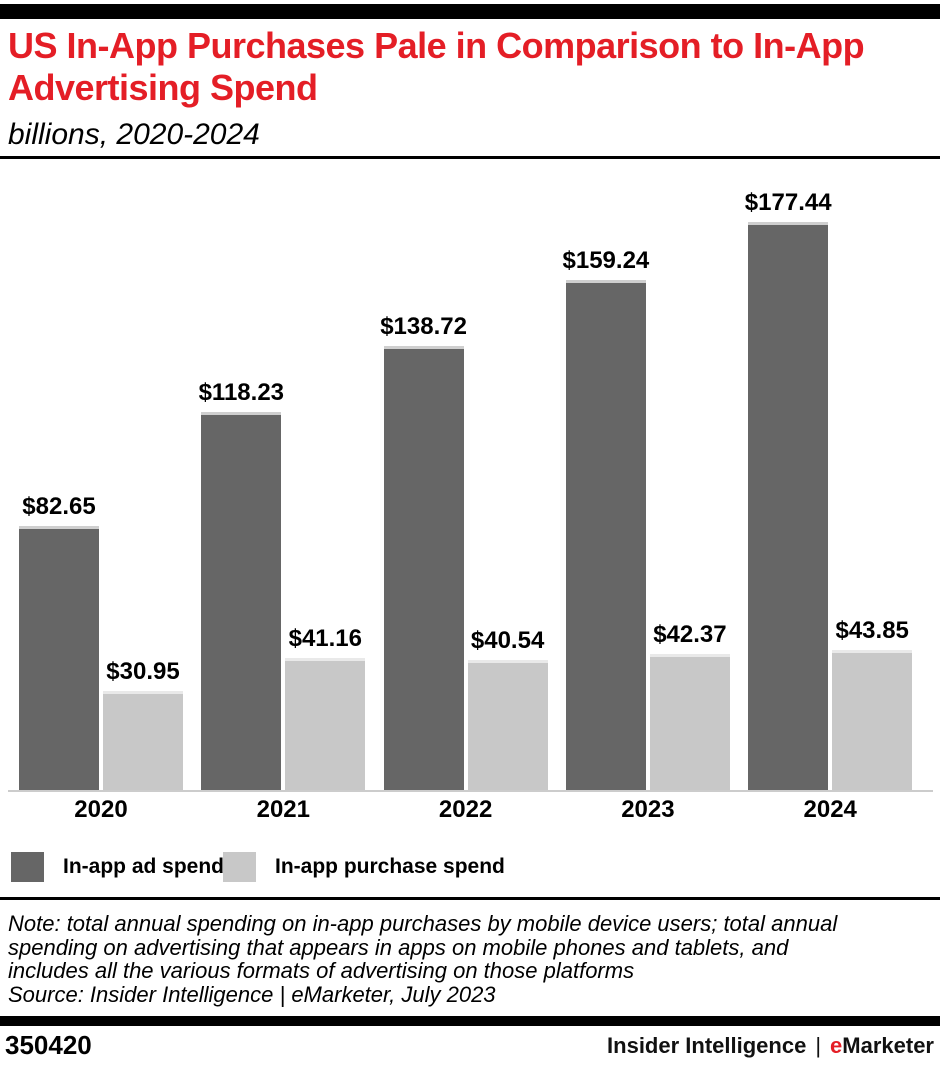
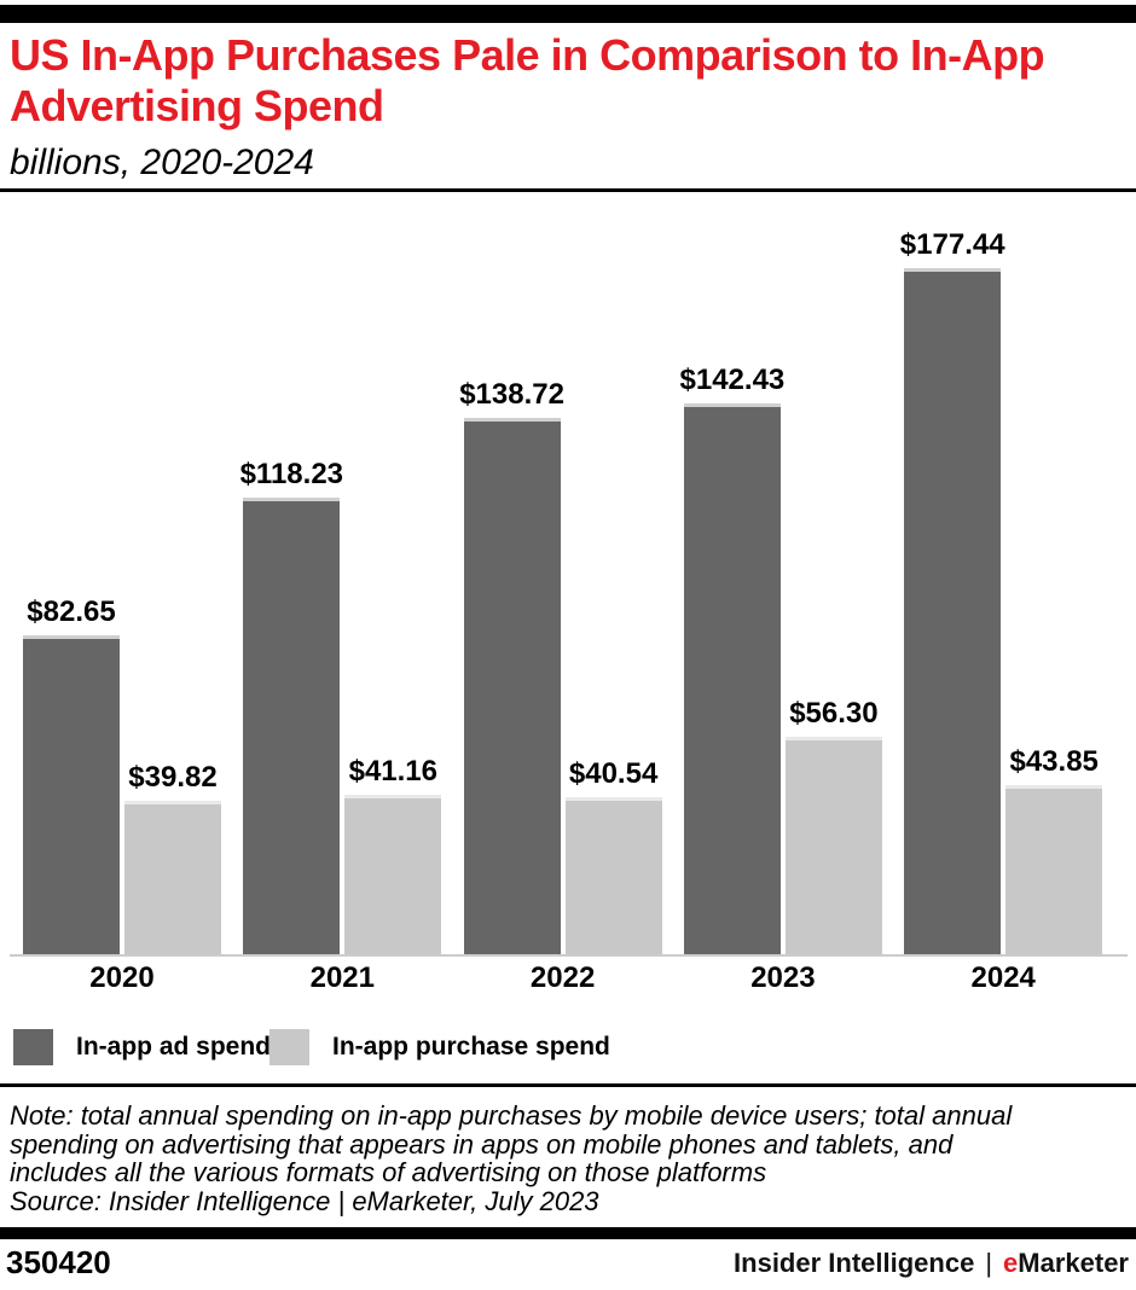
In-app purchase spend/2020: $30.95 -> $39.82
In-app ad spend/2023: $159.24 -> $142.43
In-app purchase spend/2023: $42.37 -> $56.30
